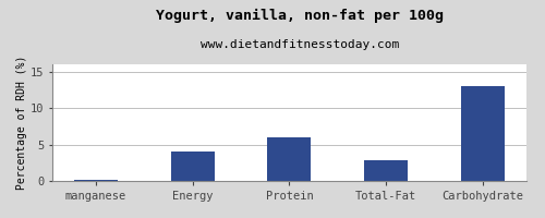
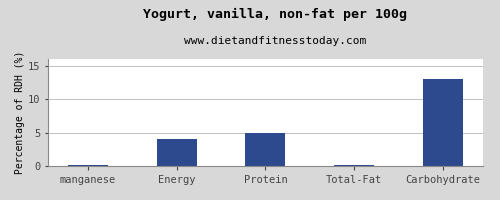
Protein: 6.0 -> 5.0
Total-Fat: 2.8 -> 0.1
